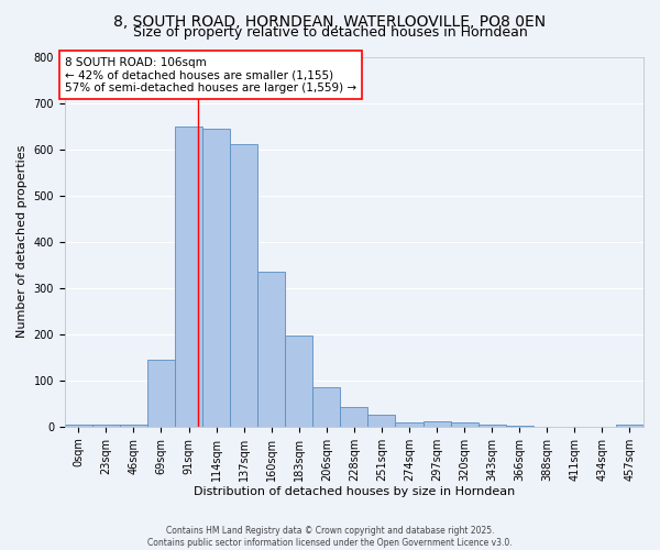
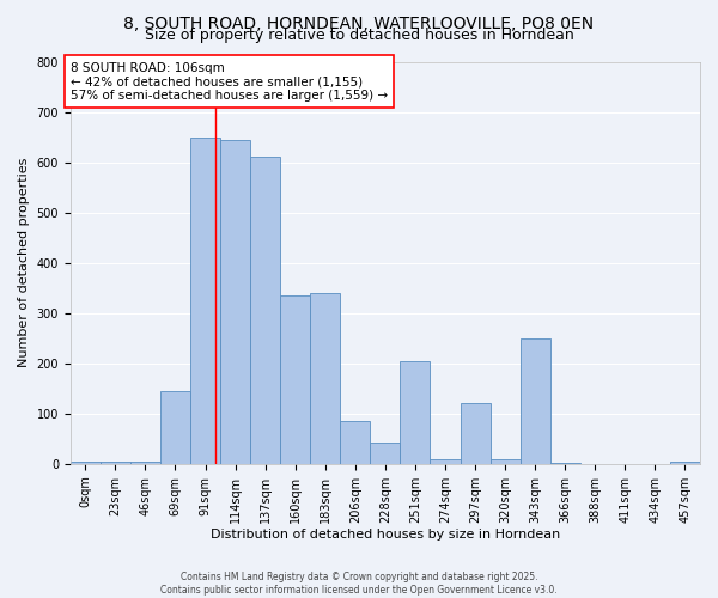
183sqm: 198 -> 340
251sqm: 25 -> 205
297sqm: 12 -> 120
343sqm: 5 -> 250
